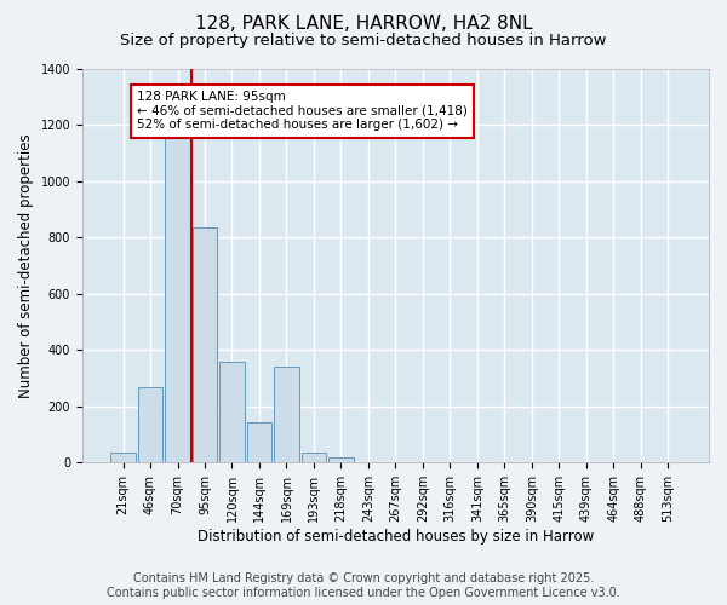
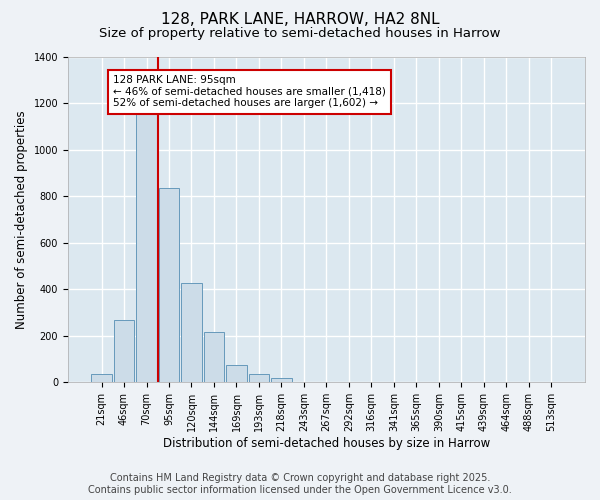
120sqm: 360 -> 425
144sqm: 145 -> 215
169sqm: 340 -> 75
